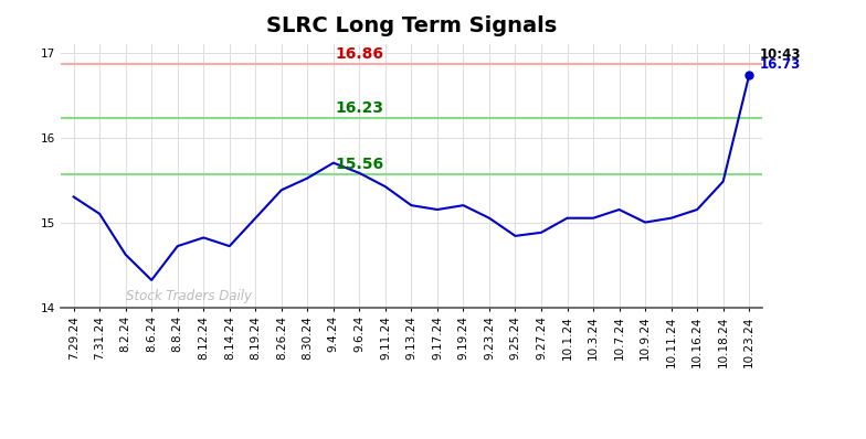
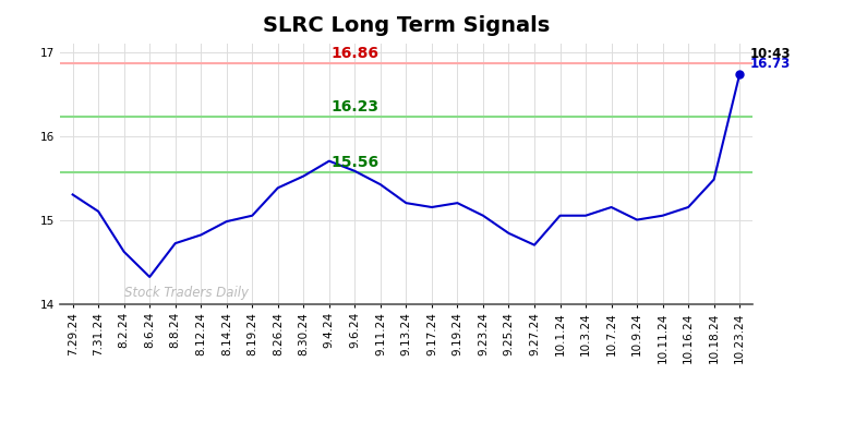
8.14.24: 14.72 -> 14.98
9.27.24: 14.88 -> 14.70
